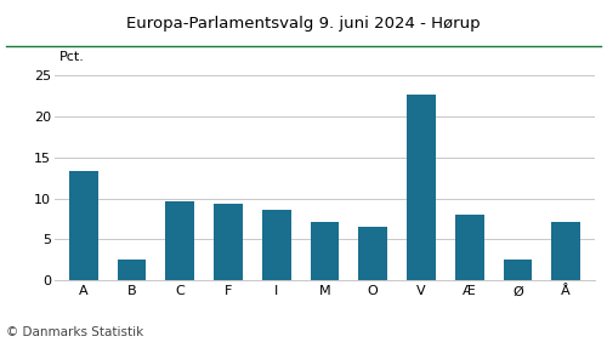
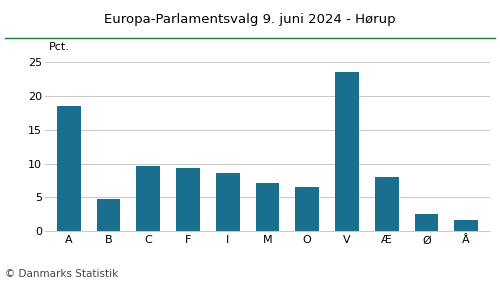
A: 13.4 -> 18.5
B: 2.6 -> 4.7
V: 22.6 -> 23.5
Å: 7.2 -> 1.7
